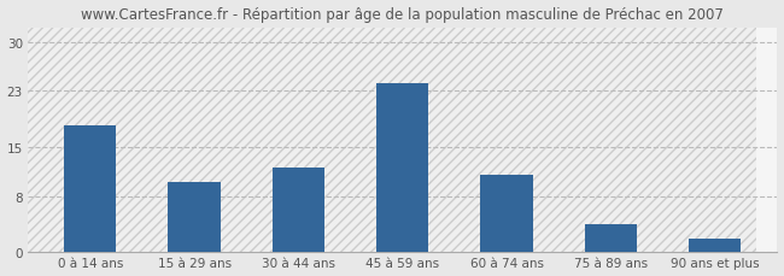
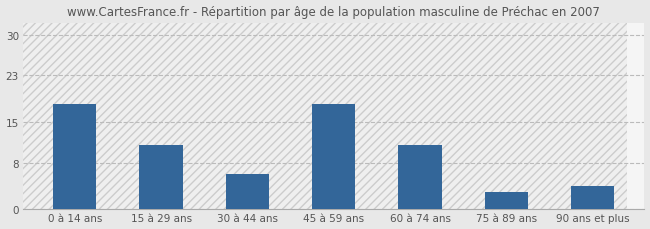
15 à 29 ans: 10 -> 11
30 à 44 ans: 12 -> 6
45 à 59 ans: 24 -> 18
75 à 89 ans: 4 -> 3
90 ans et plus: 2 -> 4
